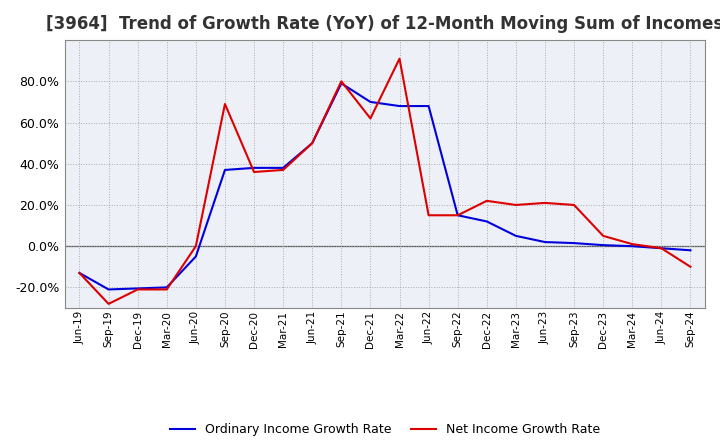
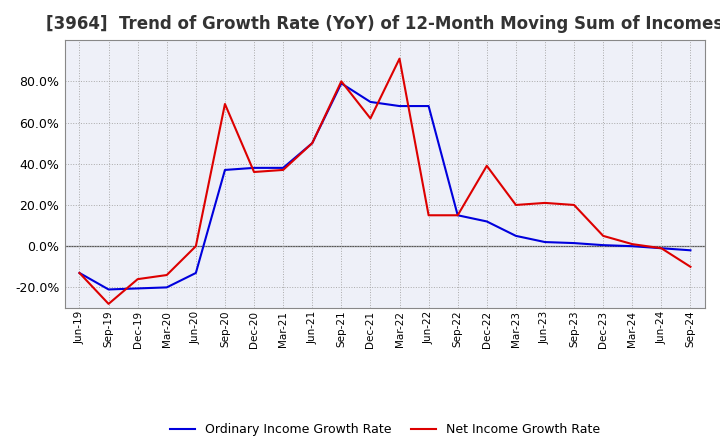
Net Income Growth Rate/Dec-19: -21% -> -16%
Net Income Growth Rate/Mar-20: -21% -> -14%
Ordinary Income Growth Rate/Jun-20: -5.0% -> -13.0%
Net Income Growth Rate/Dec-22: 22% -> 39%
